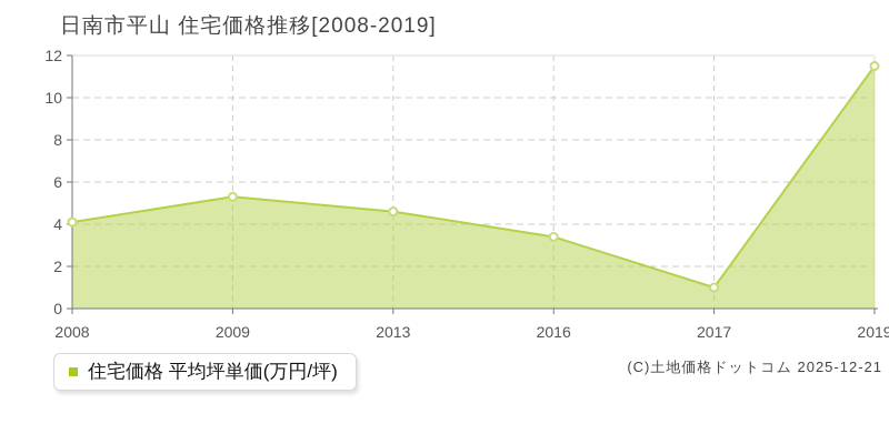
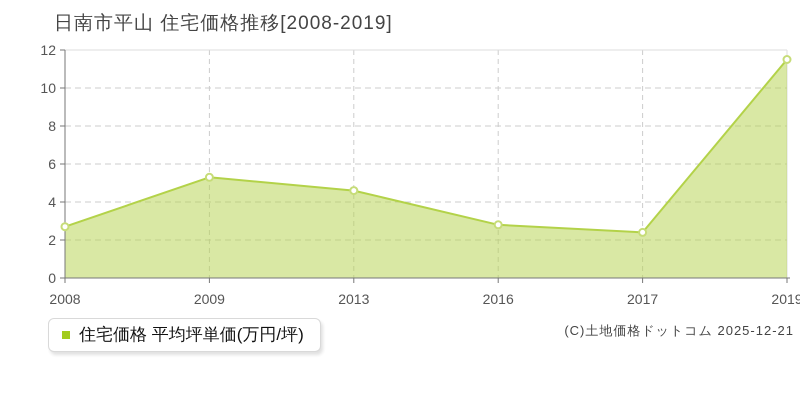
2008: 4.1 -> 2.7
2016: 3.4 -> 2.8
2017: 1.0 -> 2.4
